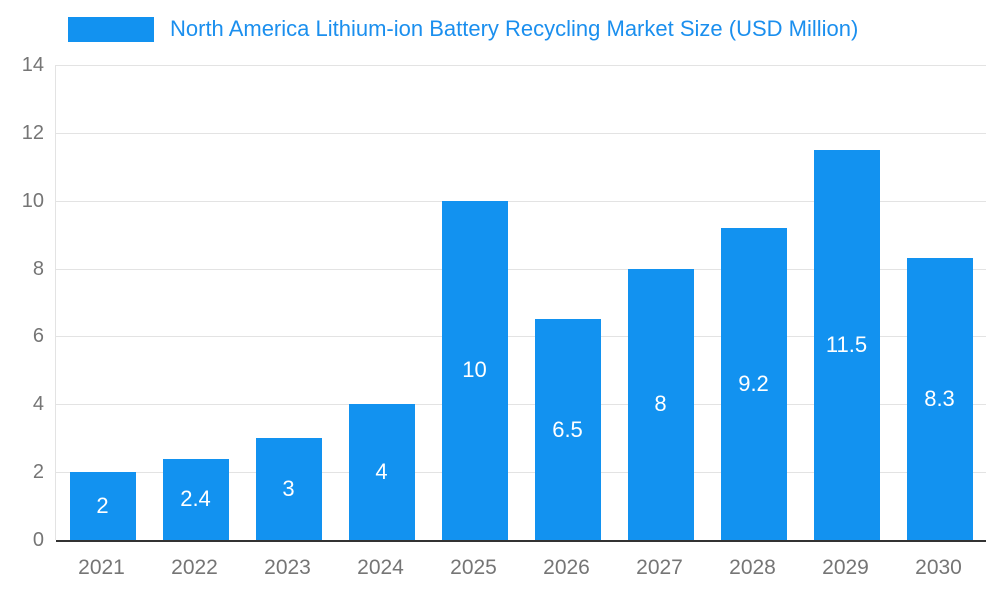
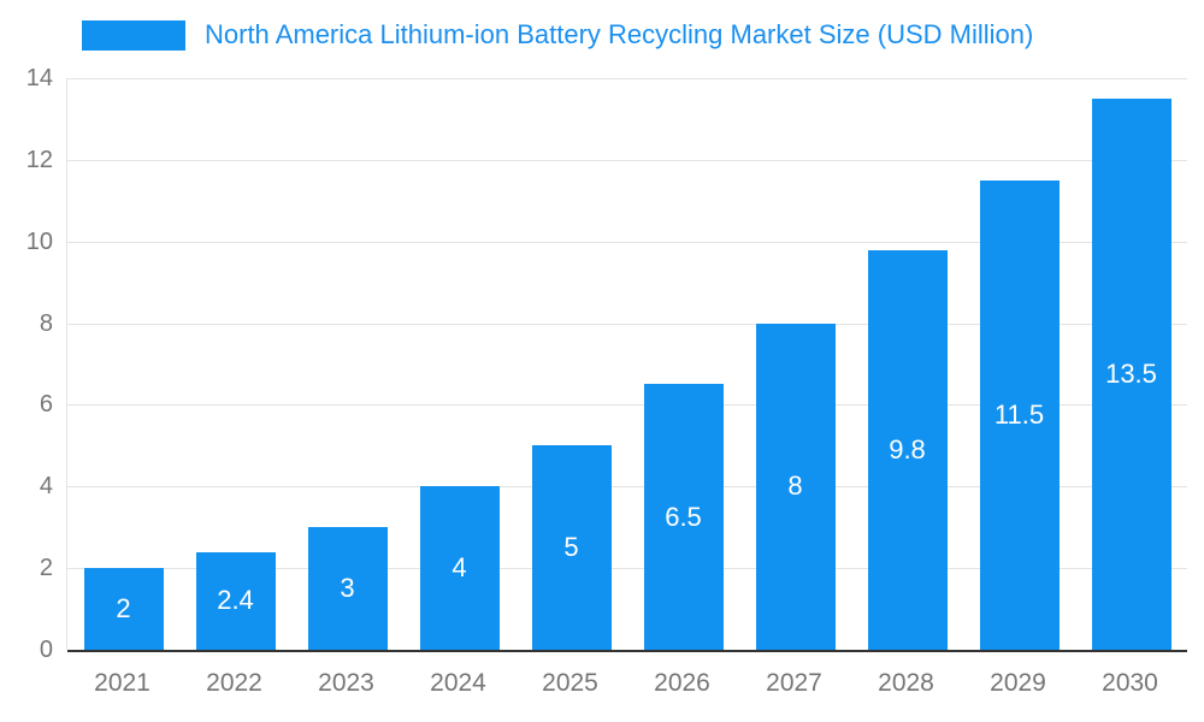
2025: 10 -> 5
2028: 9.2 -> 9.8
2030: 8.3 -> 13.5
